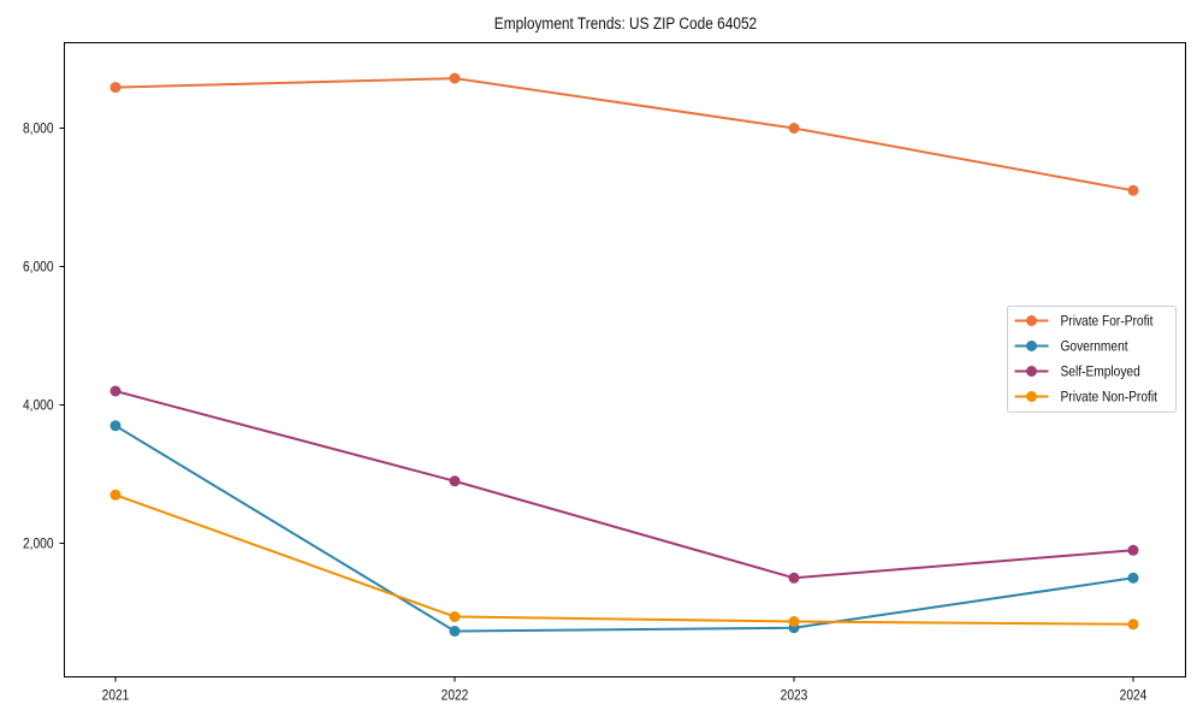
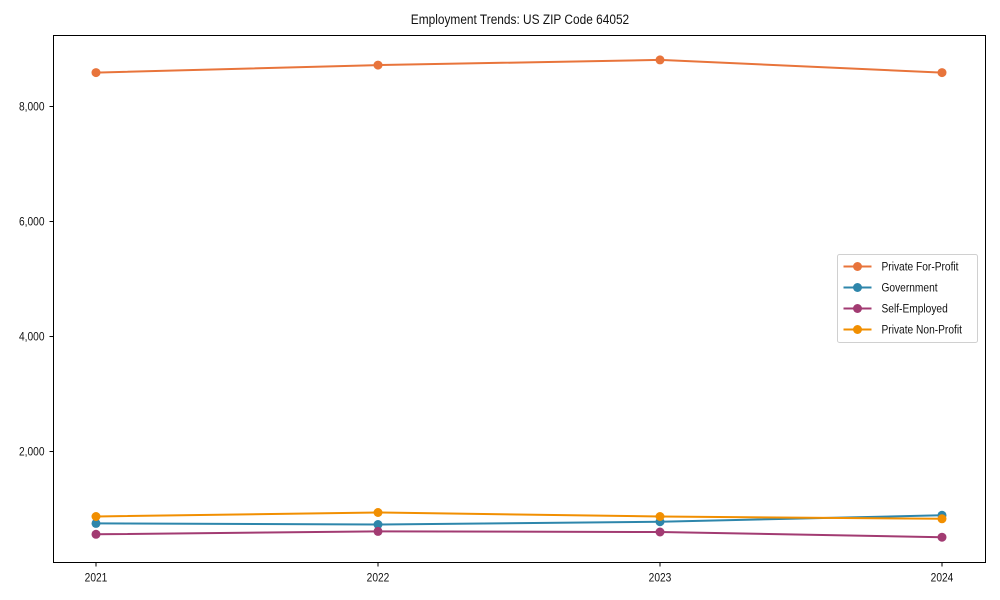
Government/2021: 3700 -> 800
Self-Employed/2021: 4200 -> 600
Private Non-Profit/2021: 2700 -> 900
Self-Employed/2022: 2900 -> 600
Private For-Profit/2023: 8000 -> 8800
Self-Employed/2023: 1500 -> 600
Private For-Profit/2024: 7100 -> 8600
Government/2024: 1500 -> 900
Self-Employed/2024: 1900 -> 500
